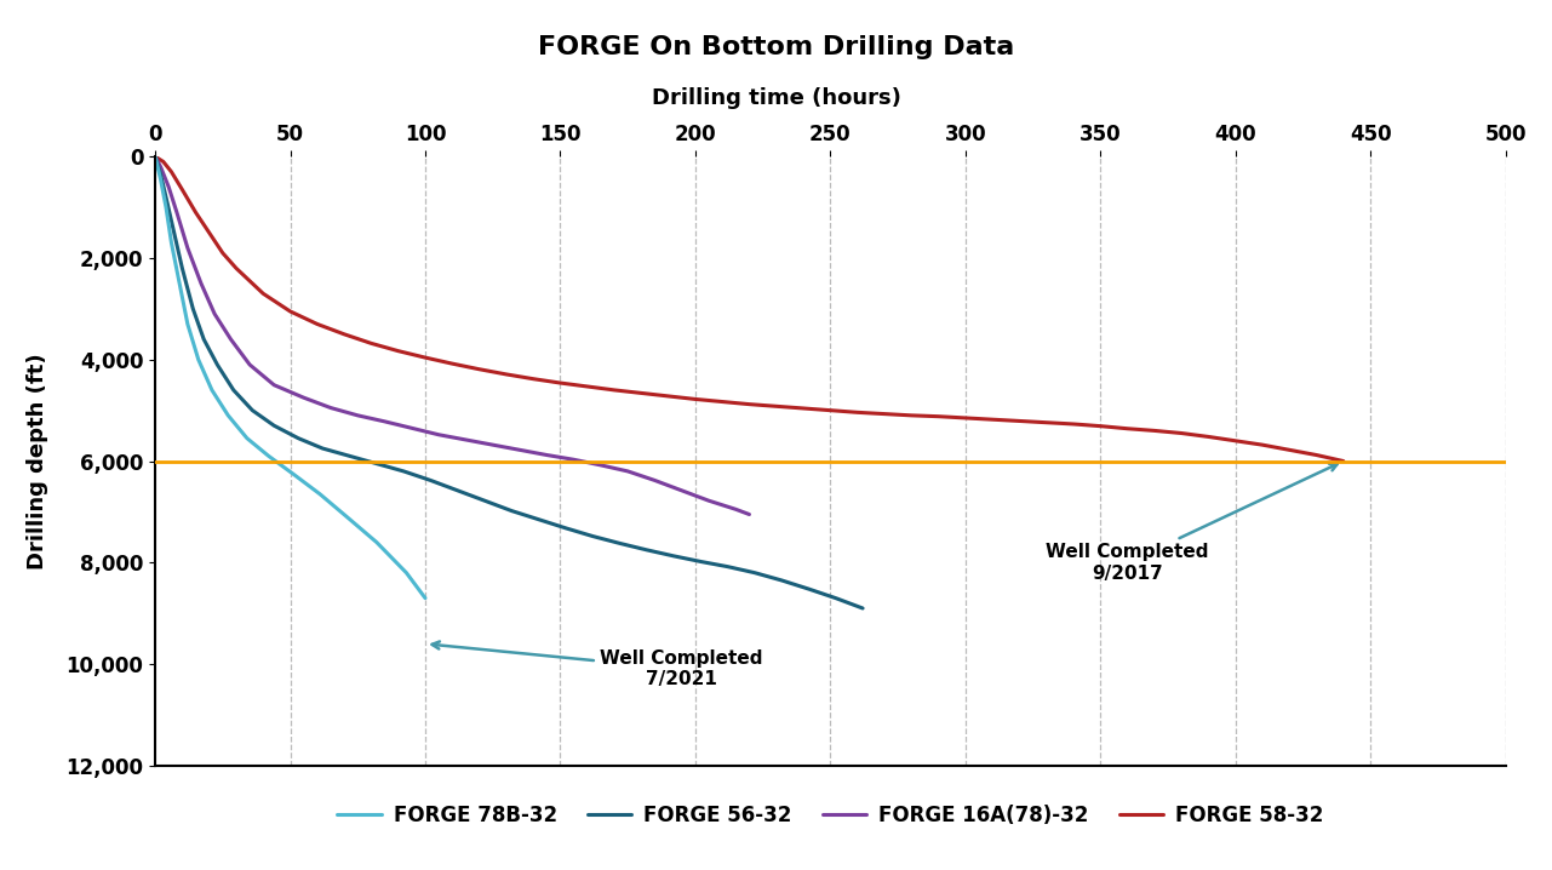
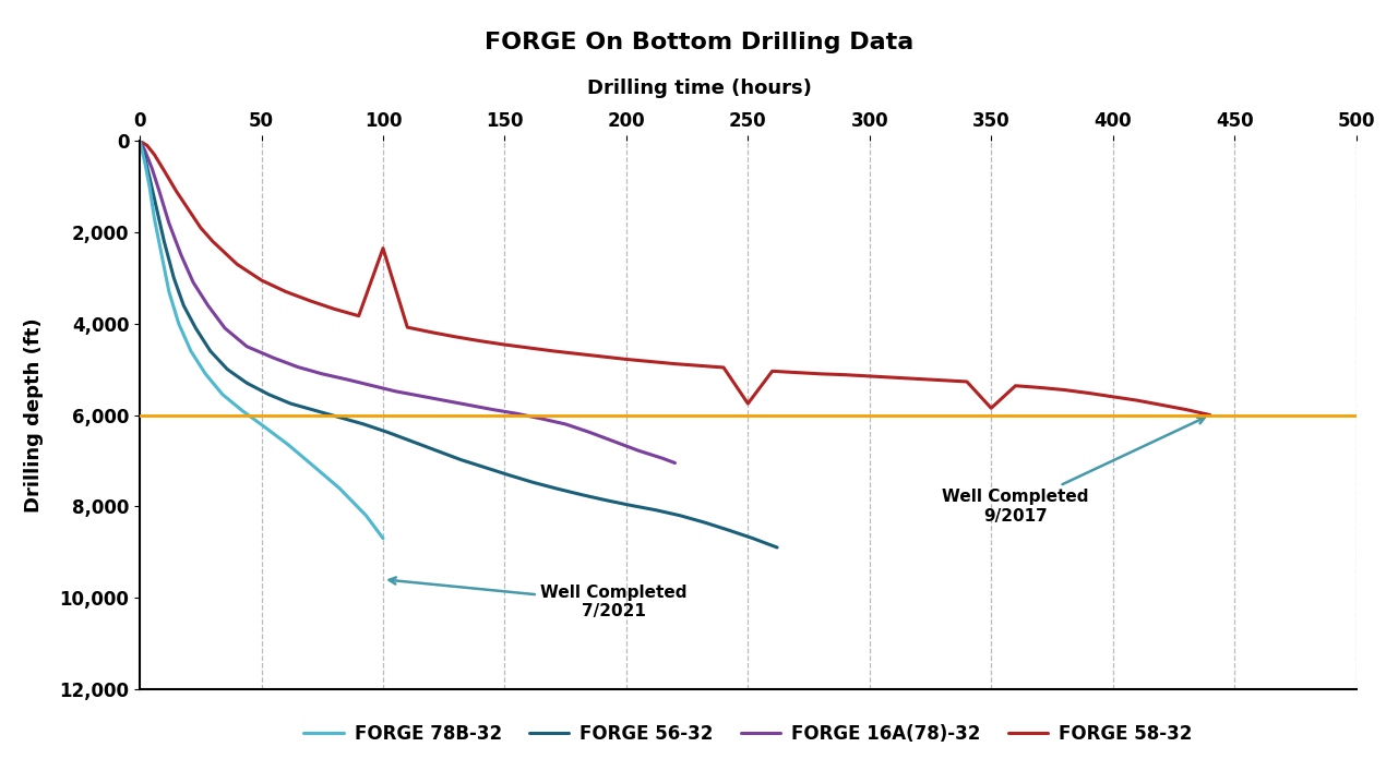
FORGE 58-32/100: 3,960 -> 2,350
FORGE 58-32/250: 5,000 -> 5,750
FORGE 58-32/350: 5,310 -> 5,850
